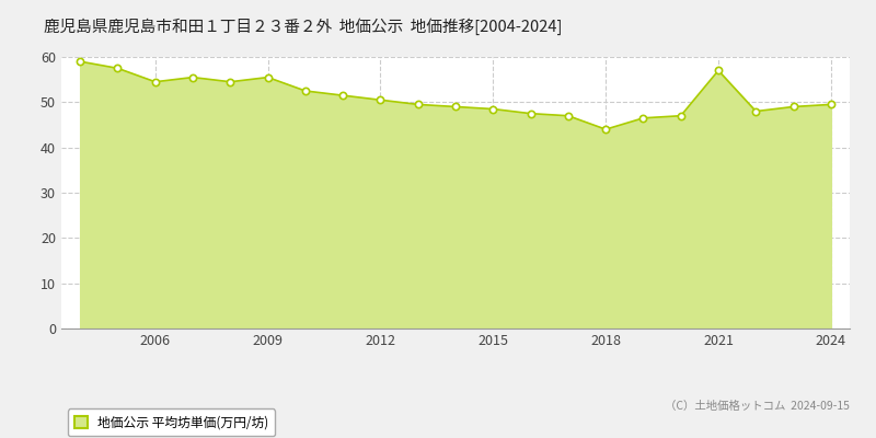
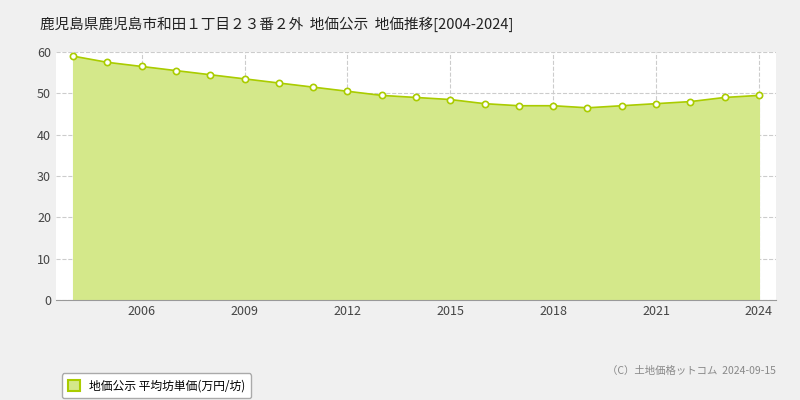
2006: 54.5 -> 56.5
2009: 55.5 -> 53.5
2018: 44.0 -> 47.0
2021: 57.0 -> 47.5
